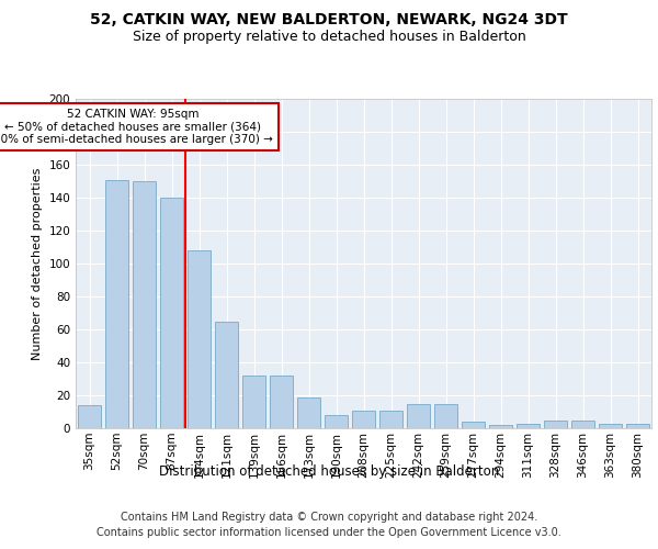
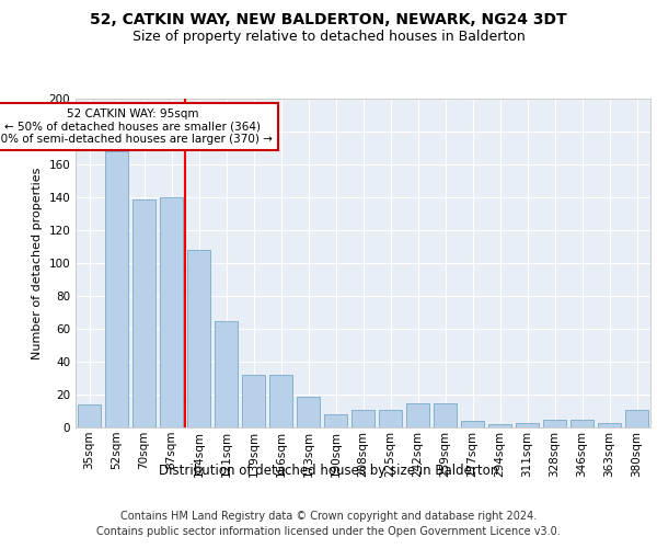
52sqm: 151 -> 168
70sqm: 150 -> 139
380sqm: 3 -> 11
